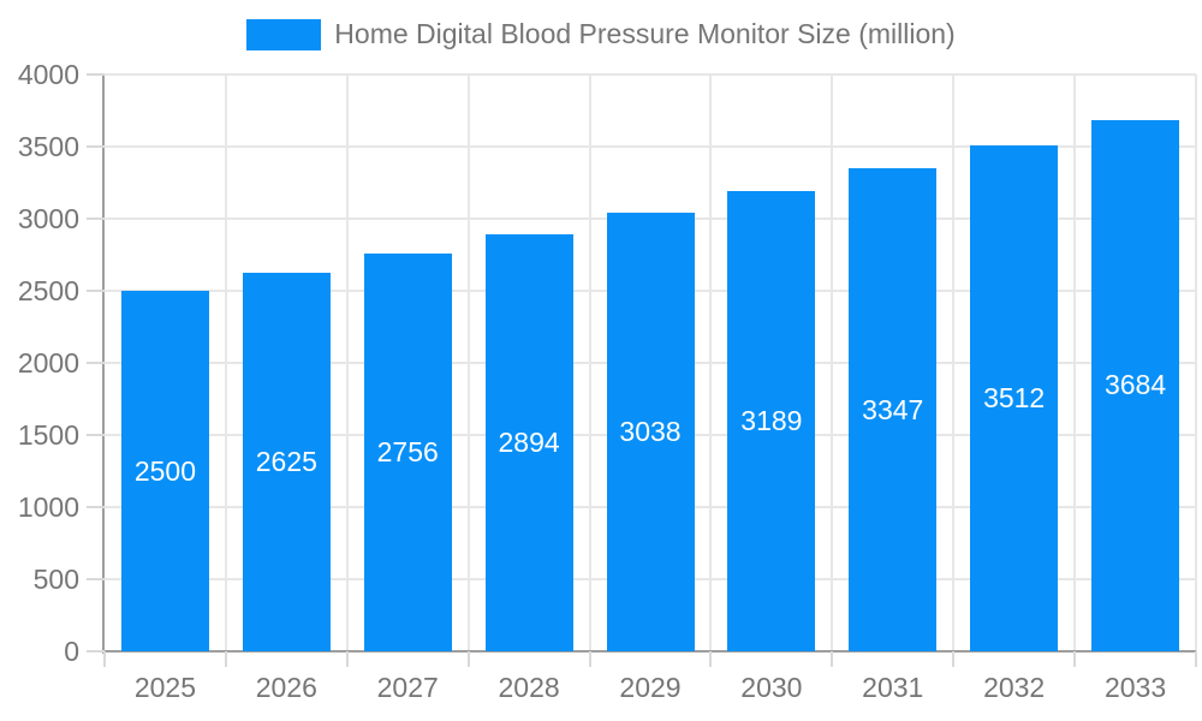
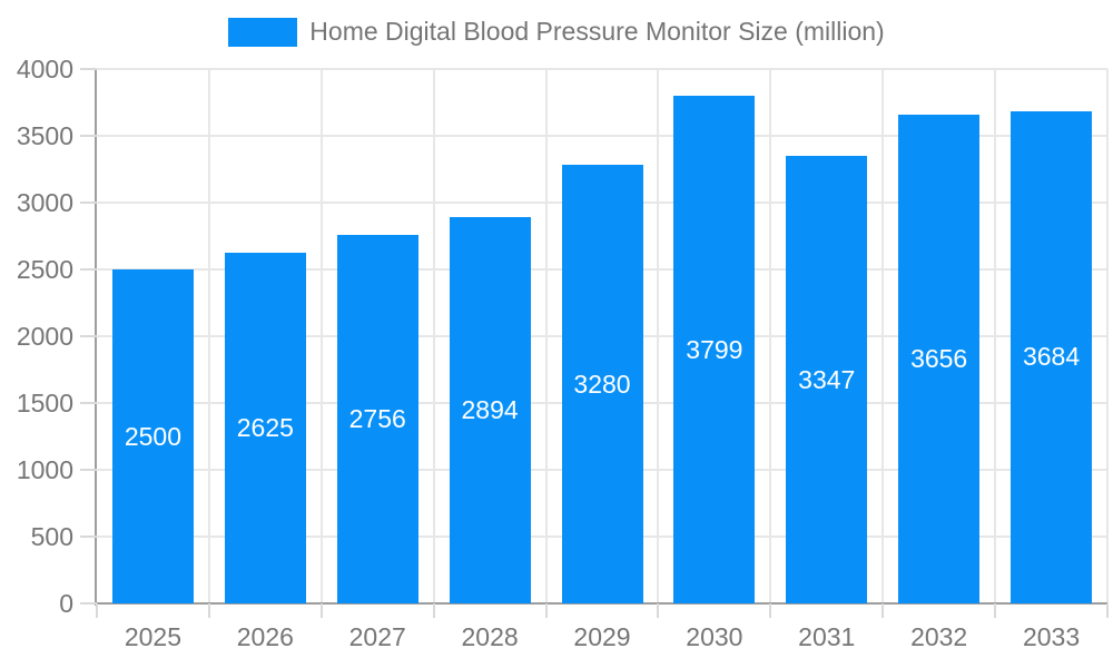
2029: 3038 -> 3280
2030: 3189 -> 3799
2032: 3512 -> 3656
